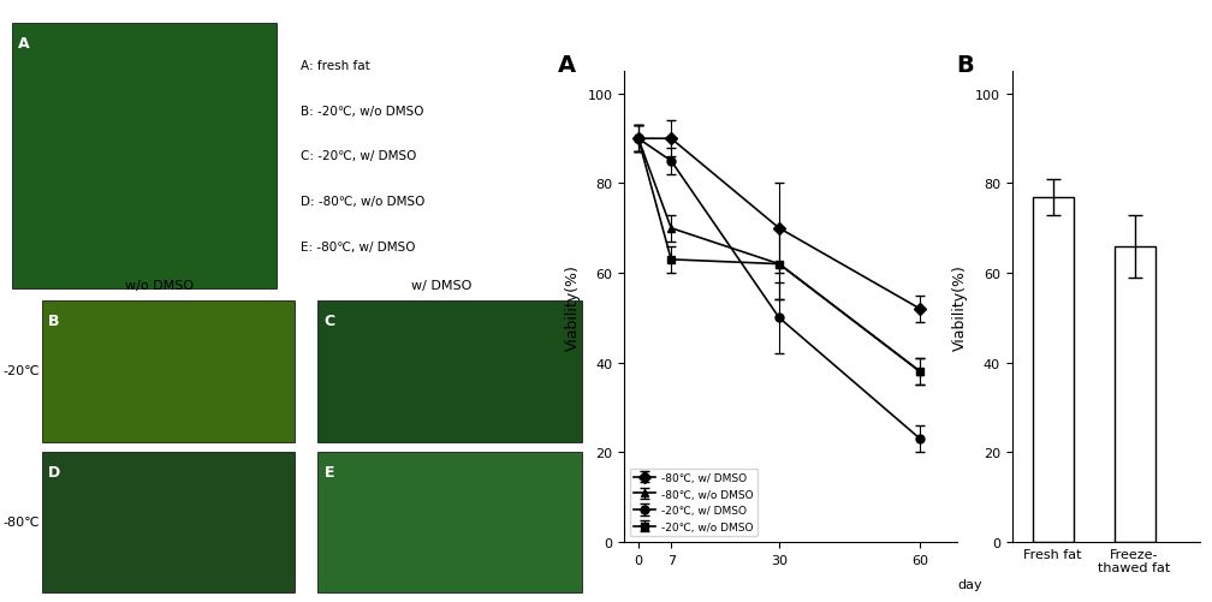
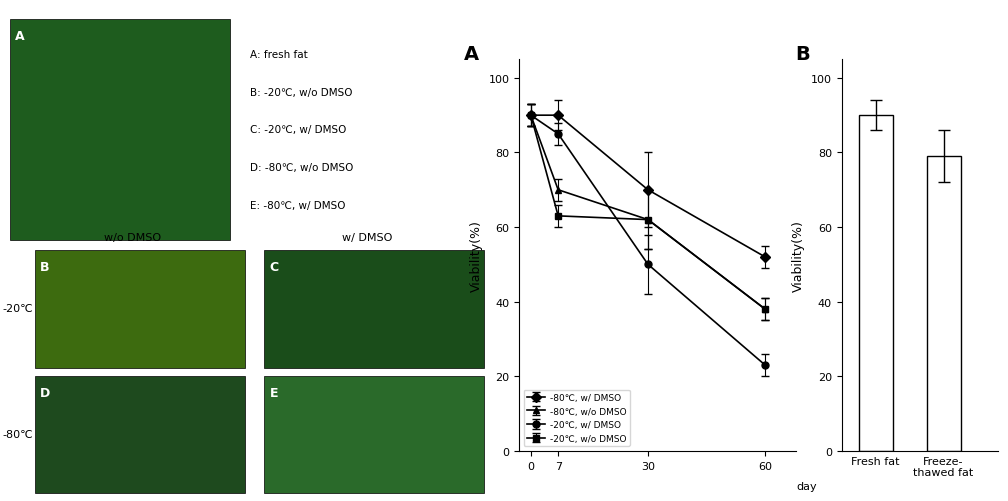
Fresh fat: 77 -> 90
Freeze- thawed fat: 66 -> 79
